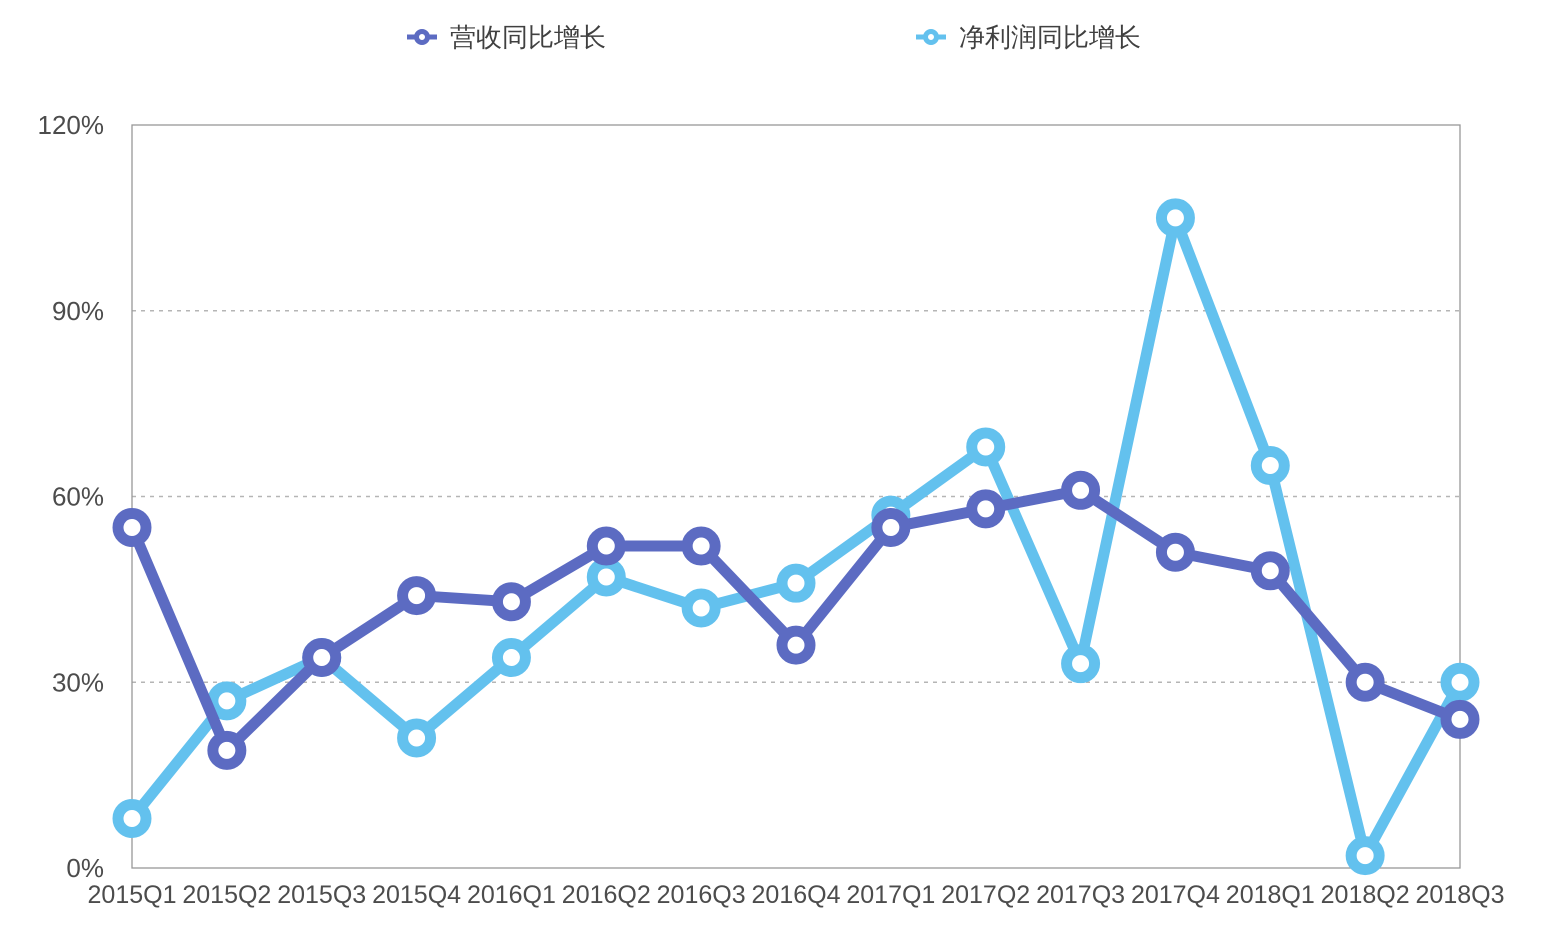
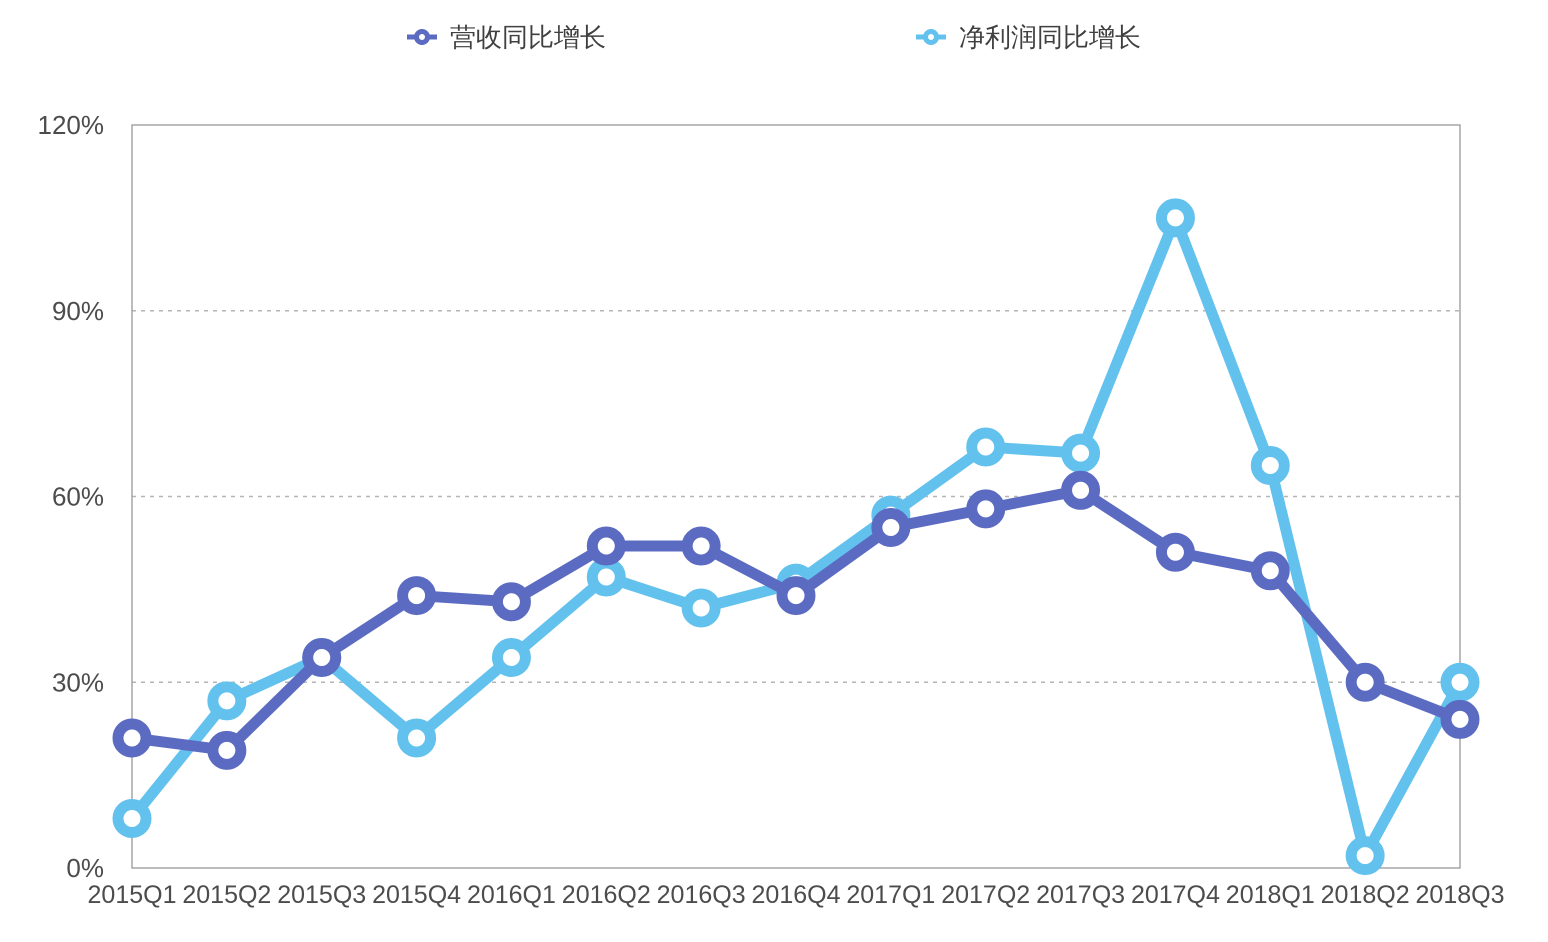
营收同比增长/2015Q1: 55% -> 21%
营收同比增长/2016Q4: 36% -> 44%
净利润同比增长/2017Q3: 33% -> 67%
